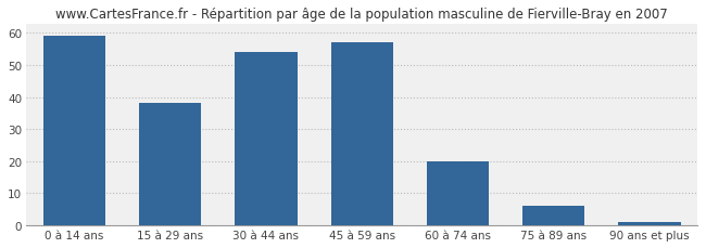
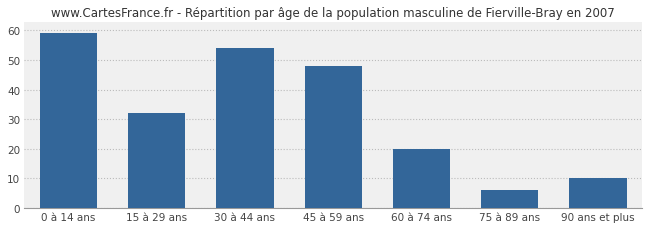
15 à 29 ans: 38 -> 32
45 à 59 ans: 57 -> 48
90 ans et plus: 1 -> 10
